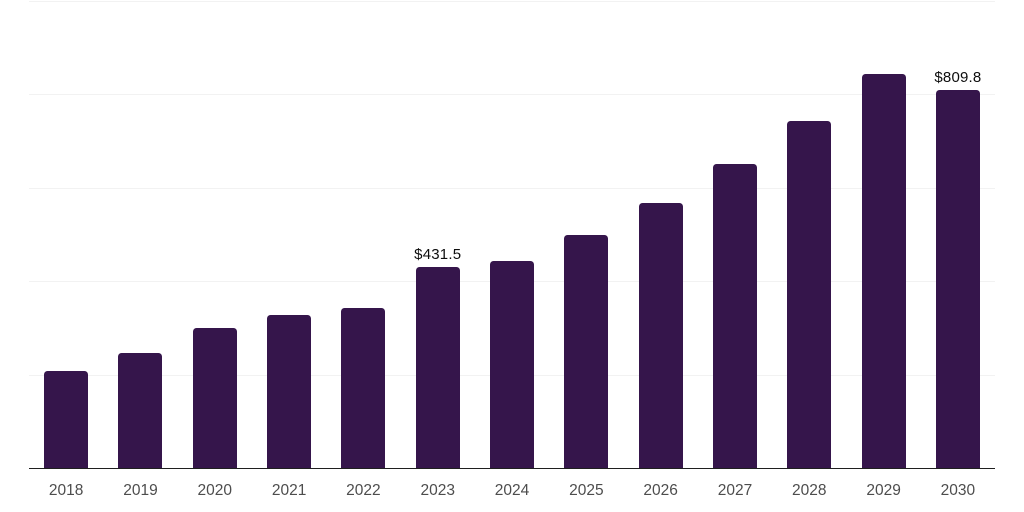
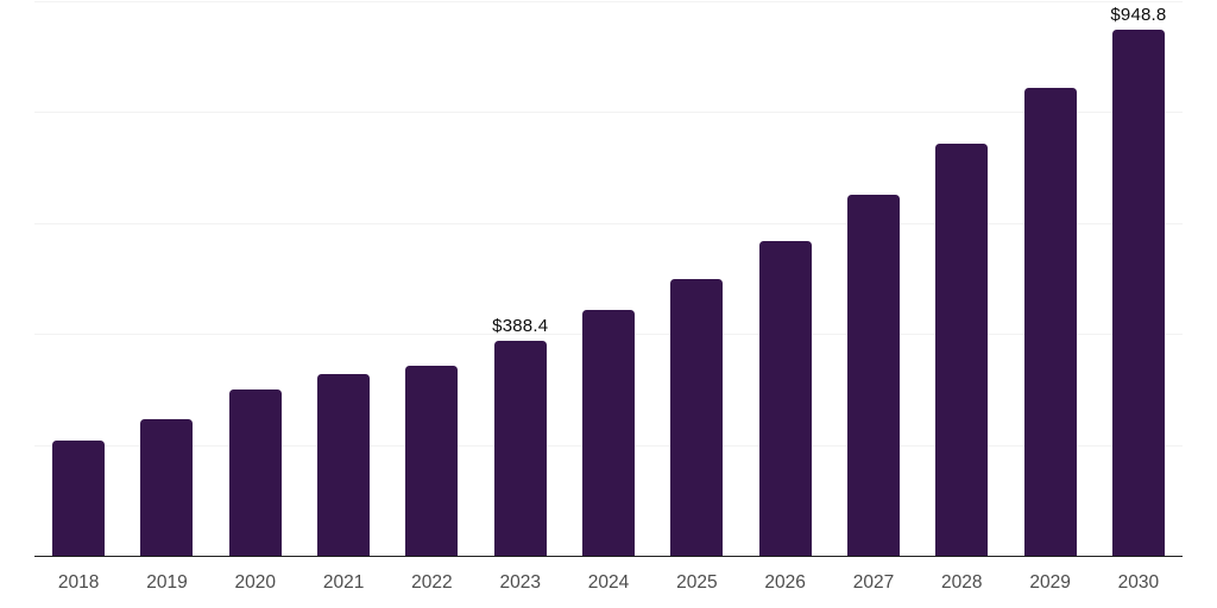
2023: $431.5 -> $388.4
2030: $809.8 -> $948.8
